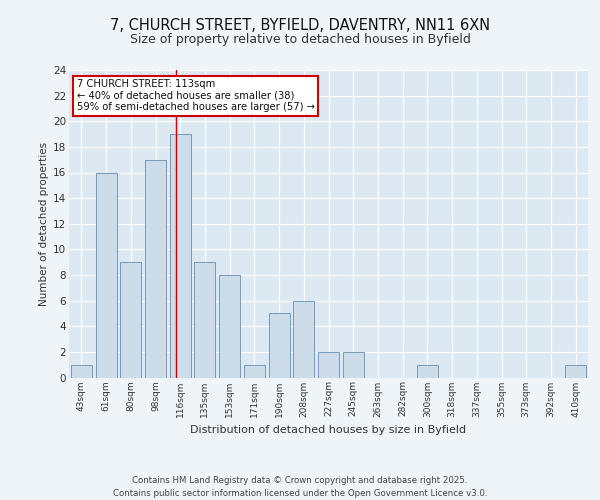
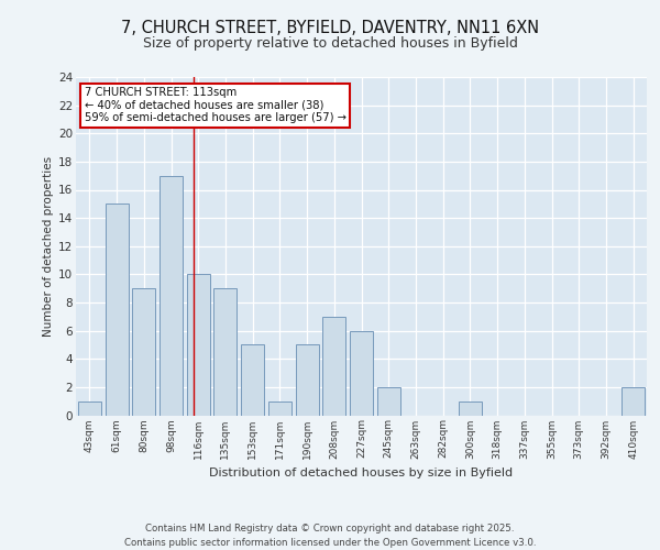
61sqm: 16 -> 15
116sqm: 19 -> 10
153sqm: 8 -> 5
208sqm: 6 -> 7
227sqm: 2 -> 6
410sqm: 1 -> 2
